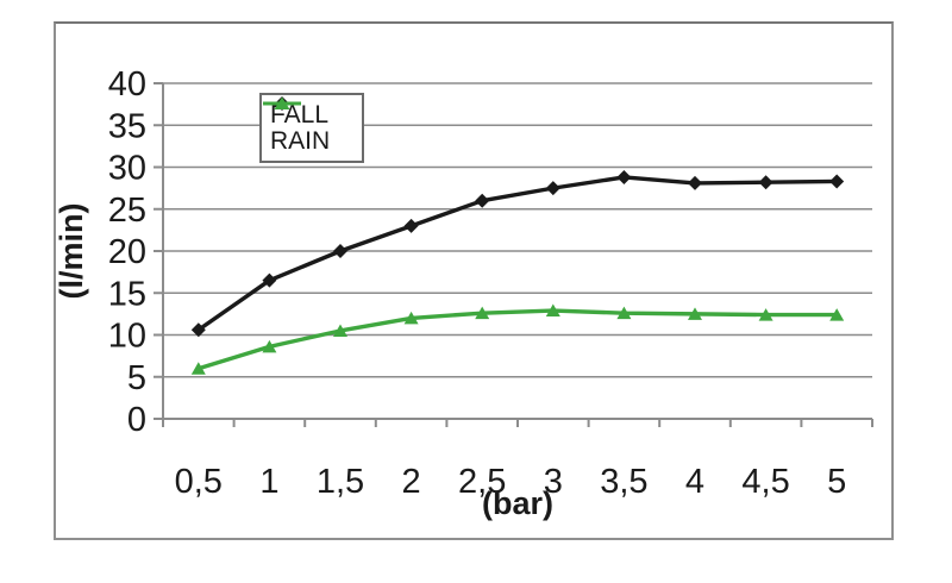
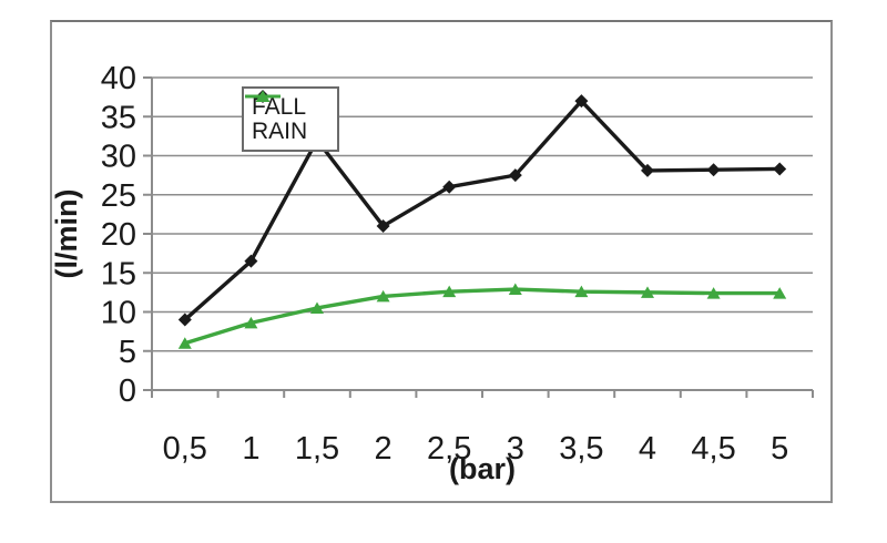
FALL/0,5: 11 -> 9
FALL/1,5: 20 -> 32
FALL/2: 23 -> 21
FALL/3,5: 29 -> 37
